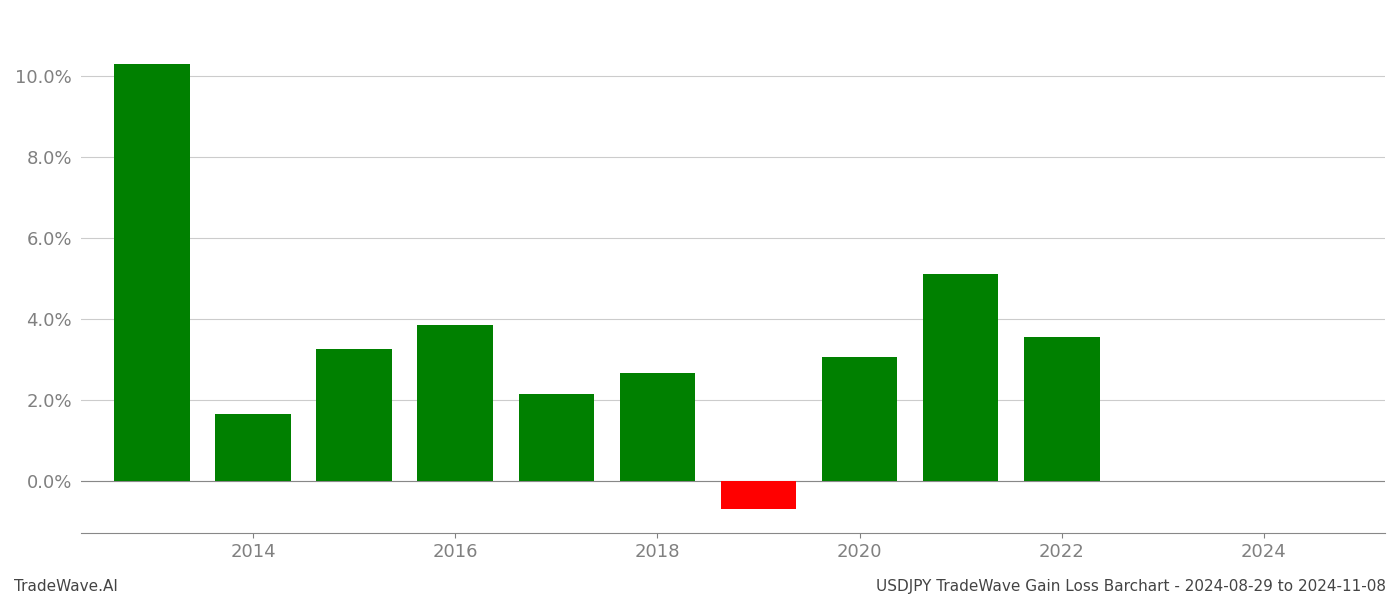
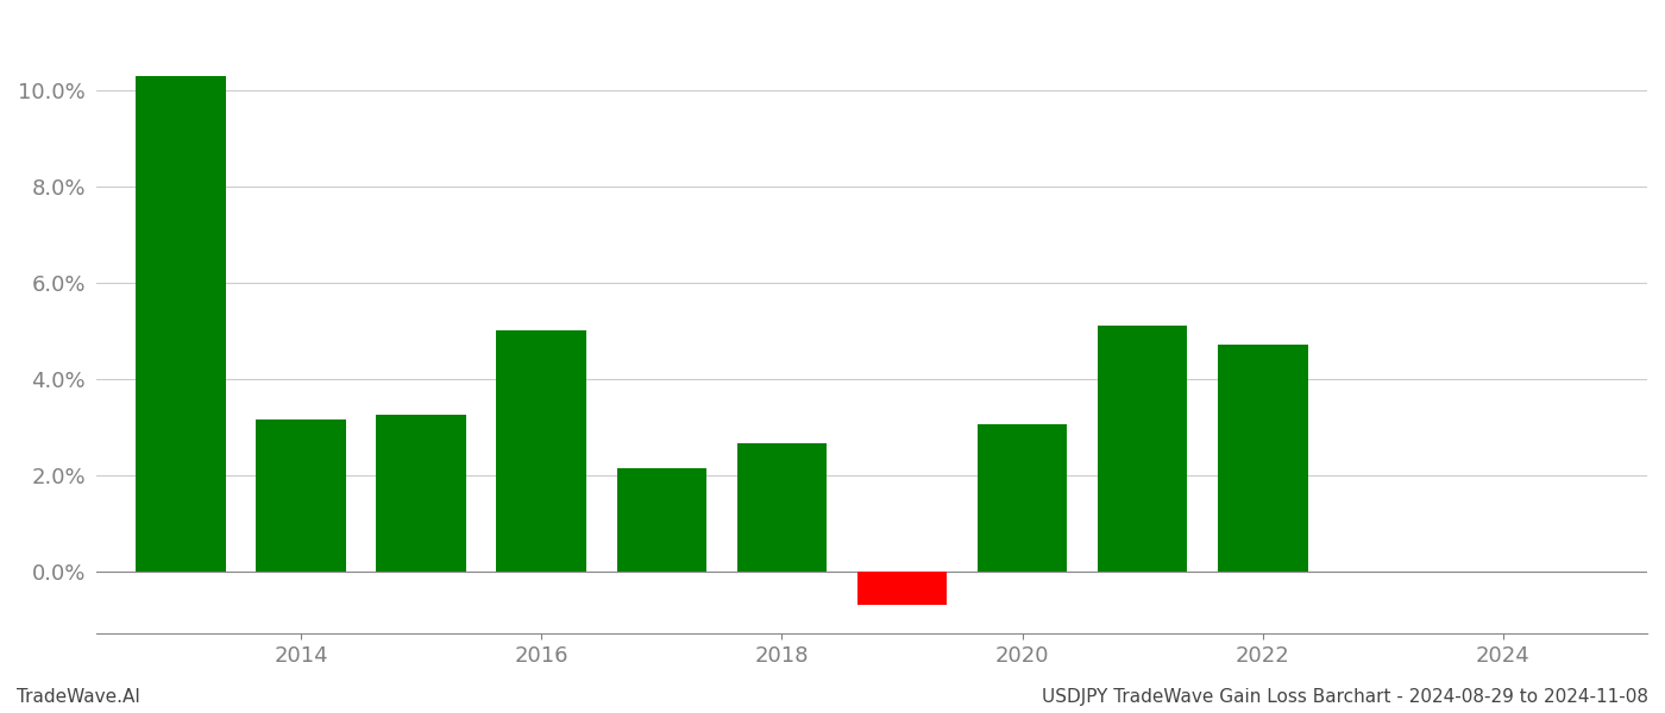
2014: 1.65% -> 3.15%
2016: 3.85% -> 5.00%
2022: 3.55% -> 4.70%
